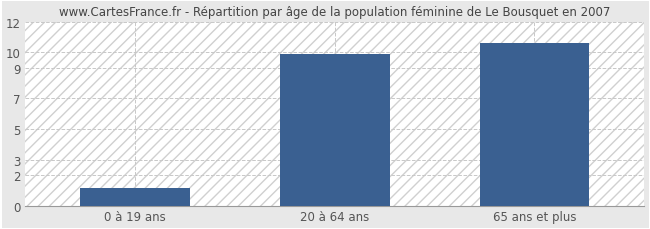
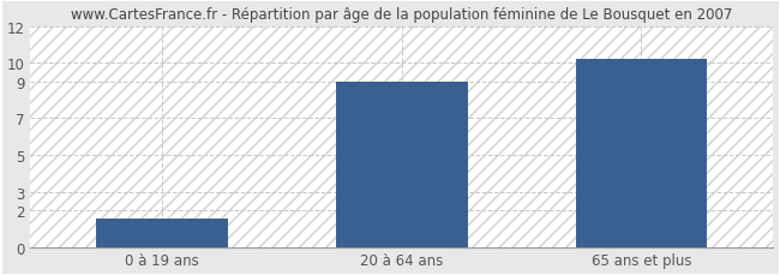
0 à 19 ans: 1.2 -> 1.6
20 à 64 ans: 9.9 -> 9.0
65 ans et plus: 10.6 -> 10.2
